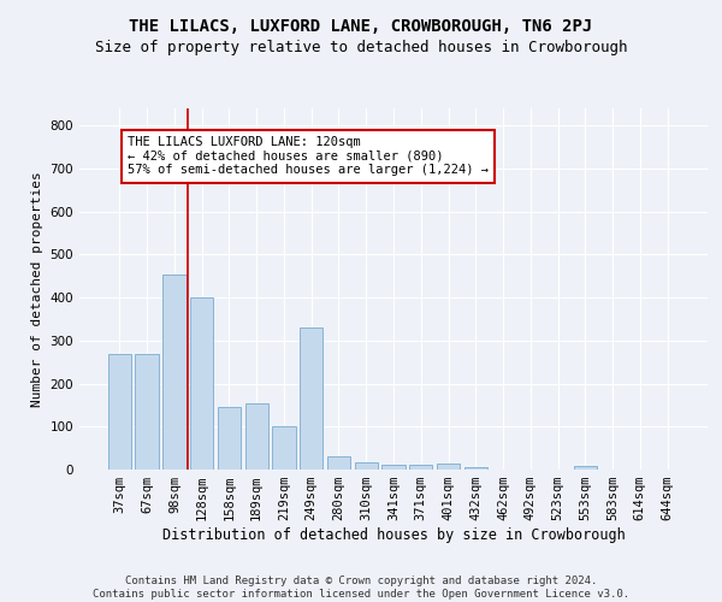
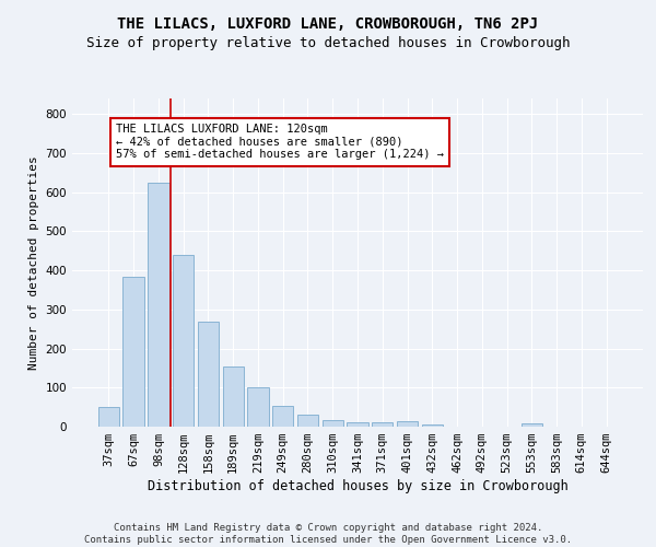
37sqm: 270 -> 50
67sqm: 270 -> 385
98sqm: 455 -> 625
128sqm: 400 -> 440
158sqm: 145 -> 270
249sqm: 330 -> 53
